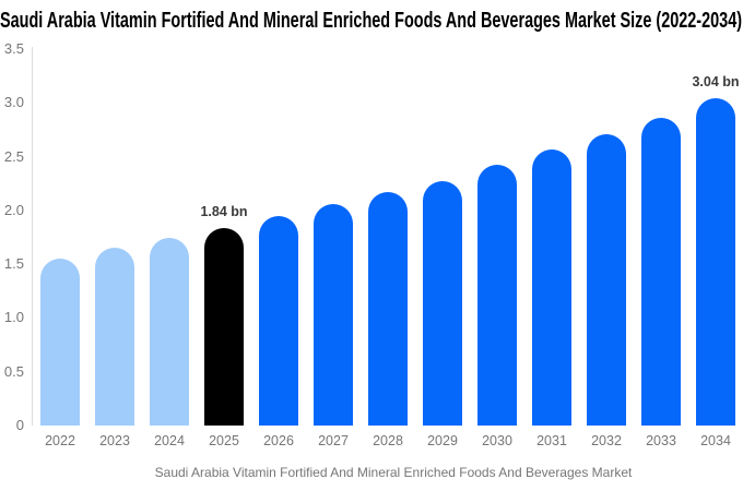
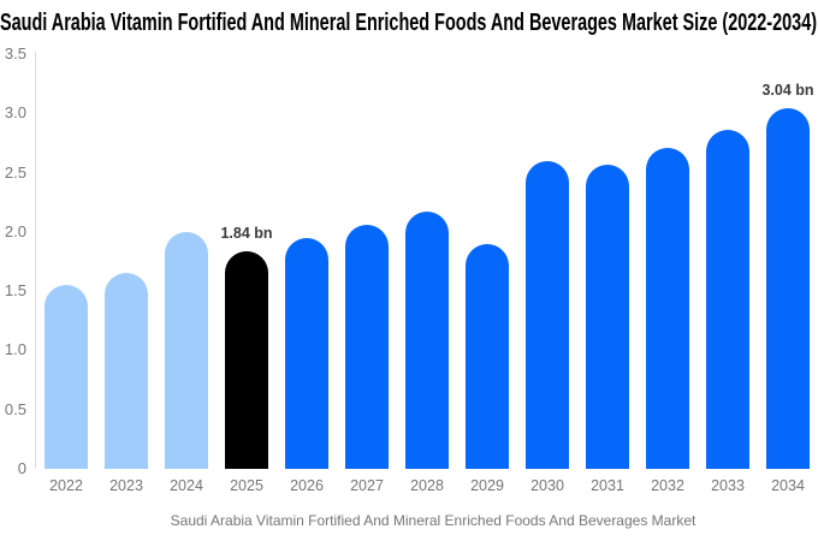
2024: 1.7 -> 2.0
2029: 2.3 -> 1.9
2030: 2.4 -> 2.6
